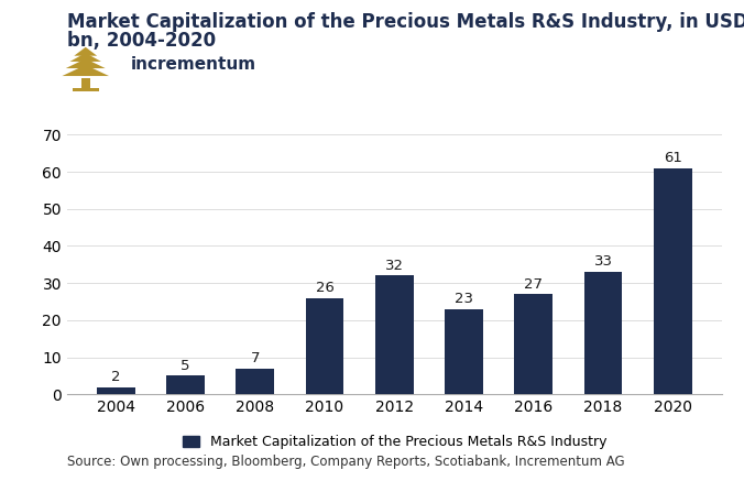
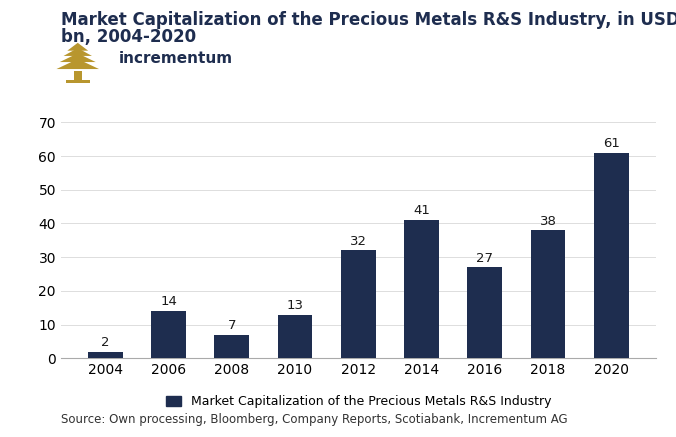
2006: 5 -> 14
2010: 26 -> 13
2014: 23 -> 41
2018: 33 -> 38
